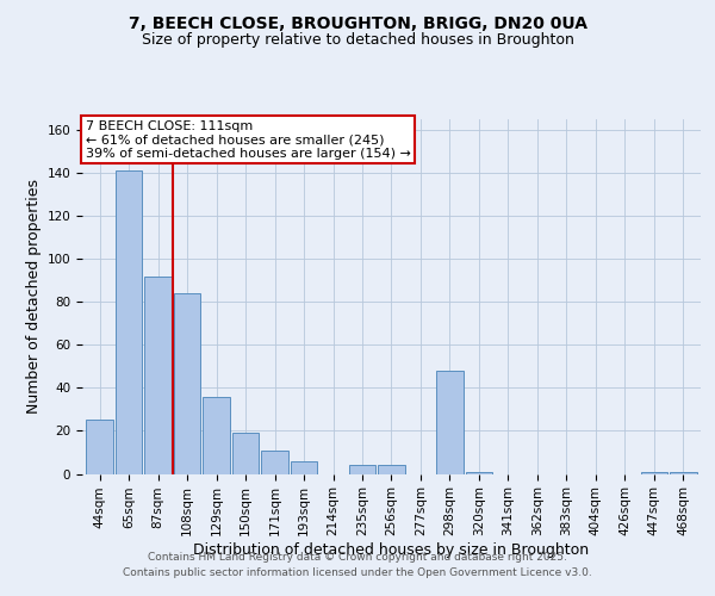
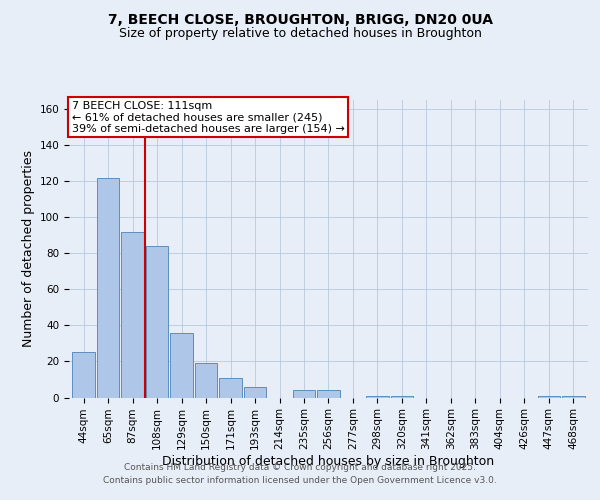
65sqm: 141 -> 122
298sqm: 48 -> 1
